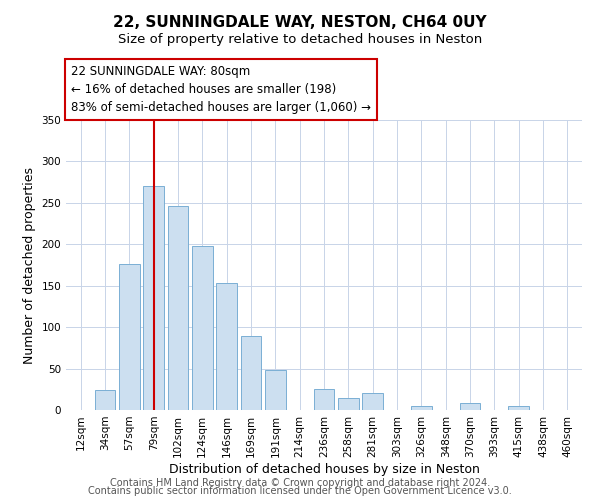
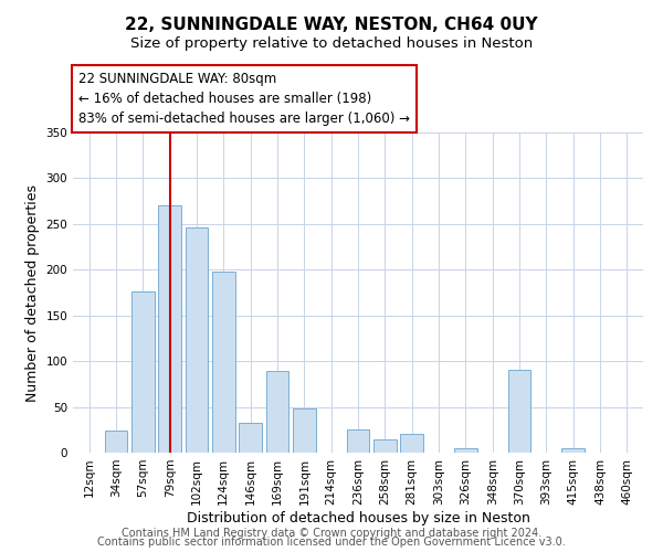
146sqm: 153 -> 32
370sqm: 8 -> 90
